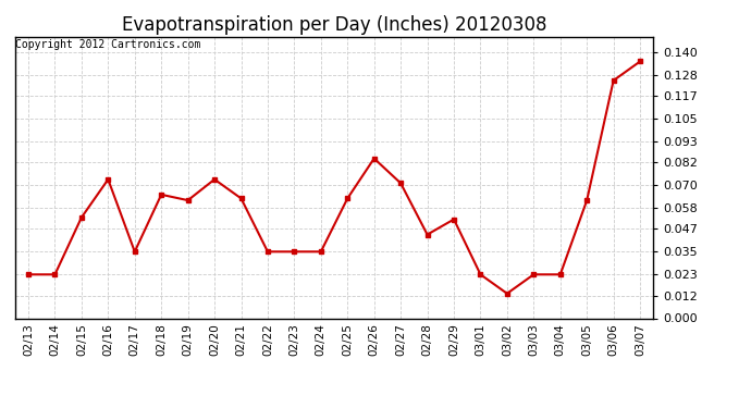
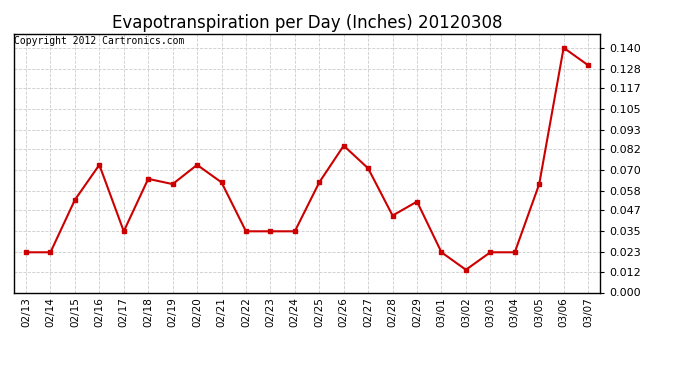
03/06: 0.125 -> 0.140
03/07: 0.135 -> 0.130
